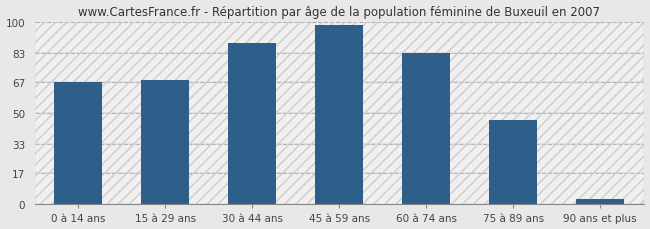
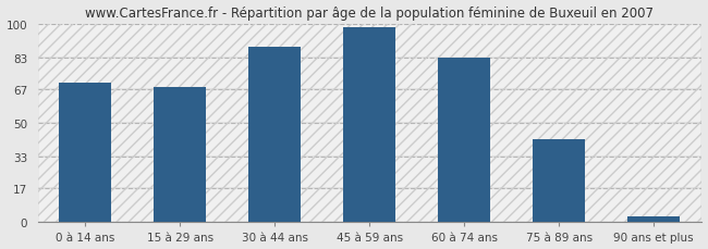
0 à 14 ans: 67 -> 70
75 à 89 ans: 46 -> 42
